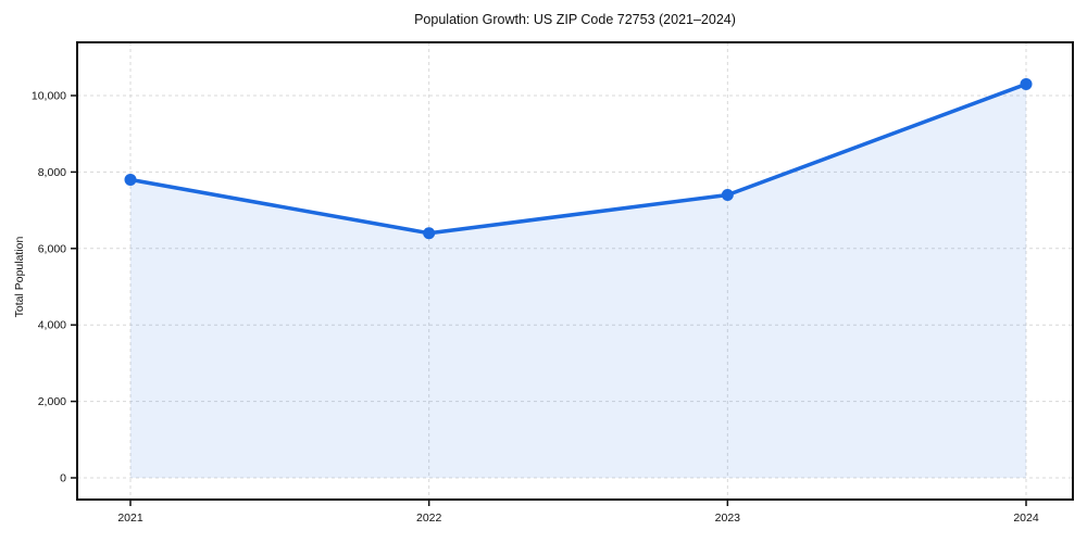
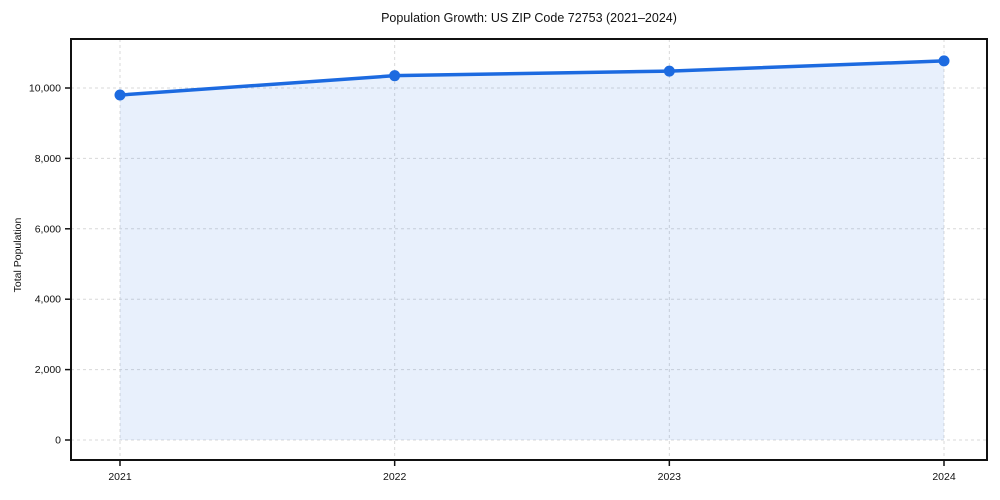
2021: 7800 -> 9800
2022: 6400 -> 10400
2023: 7400 -> 10500
2024: 10300 -> 10800
